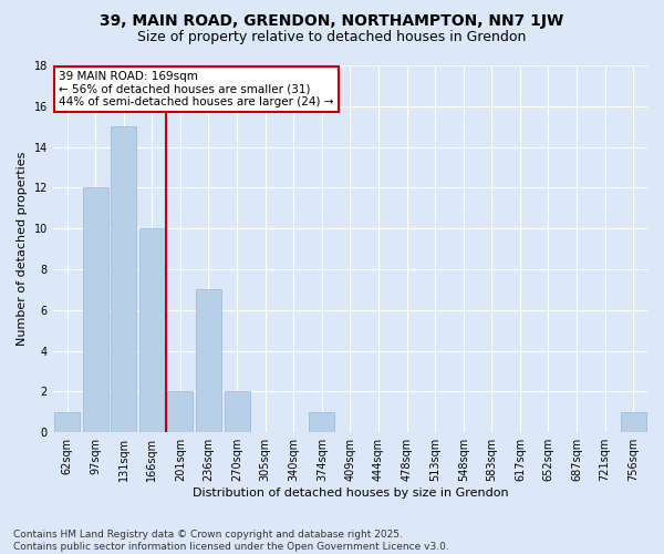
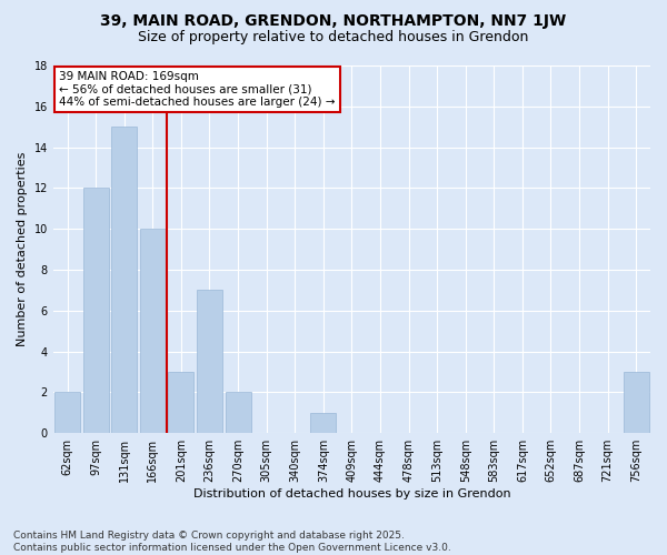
62sqm: 1 -> 2
201sqm: 2 -> 3
756sqm: 1 -> 3
